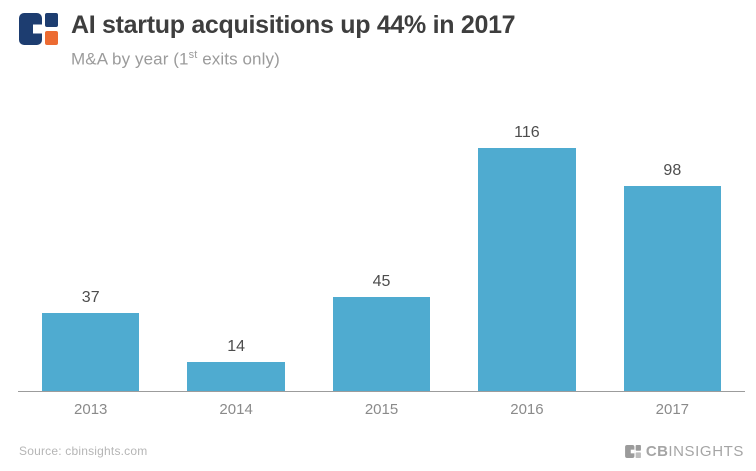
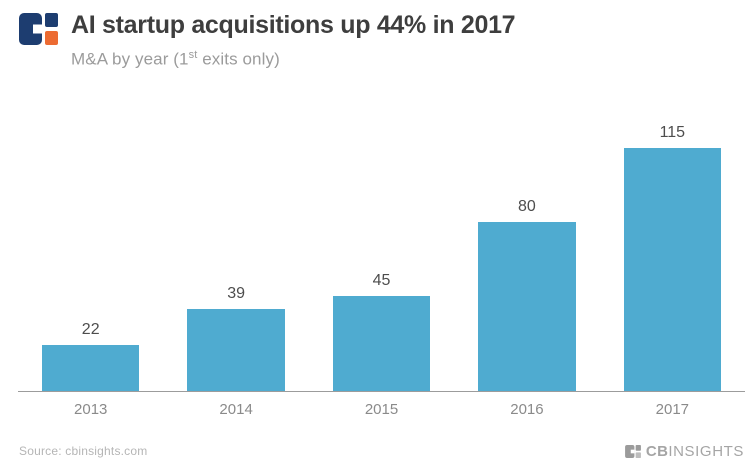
2013: 37 -> 22
2014: 14 -> 39
2016: 116 -> 80
2017: 98 -> 115
